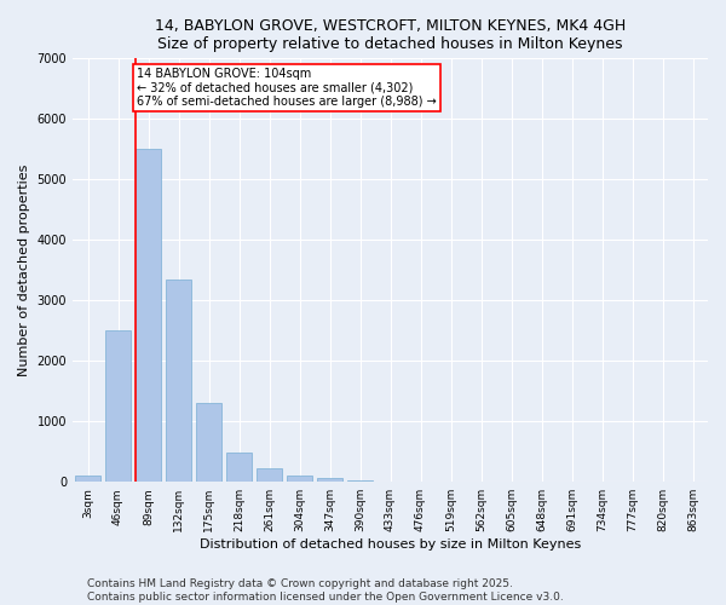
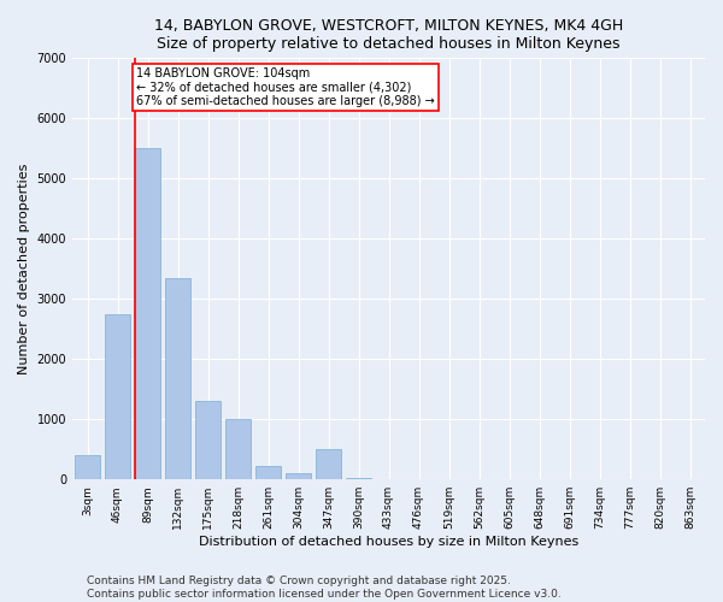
3sqm: 100 -> 400
46sqm: 2500 -> 2750
218sqm: 480 -> 1000
347sqm: 60 -> 500
